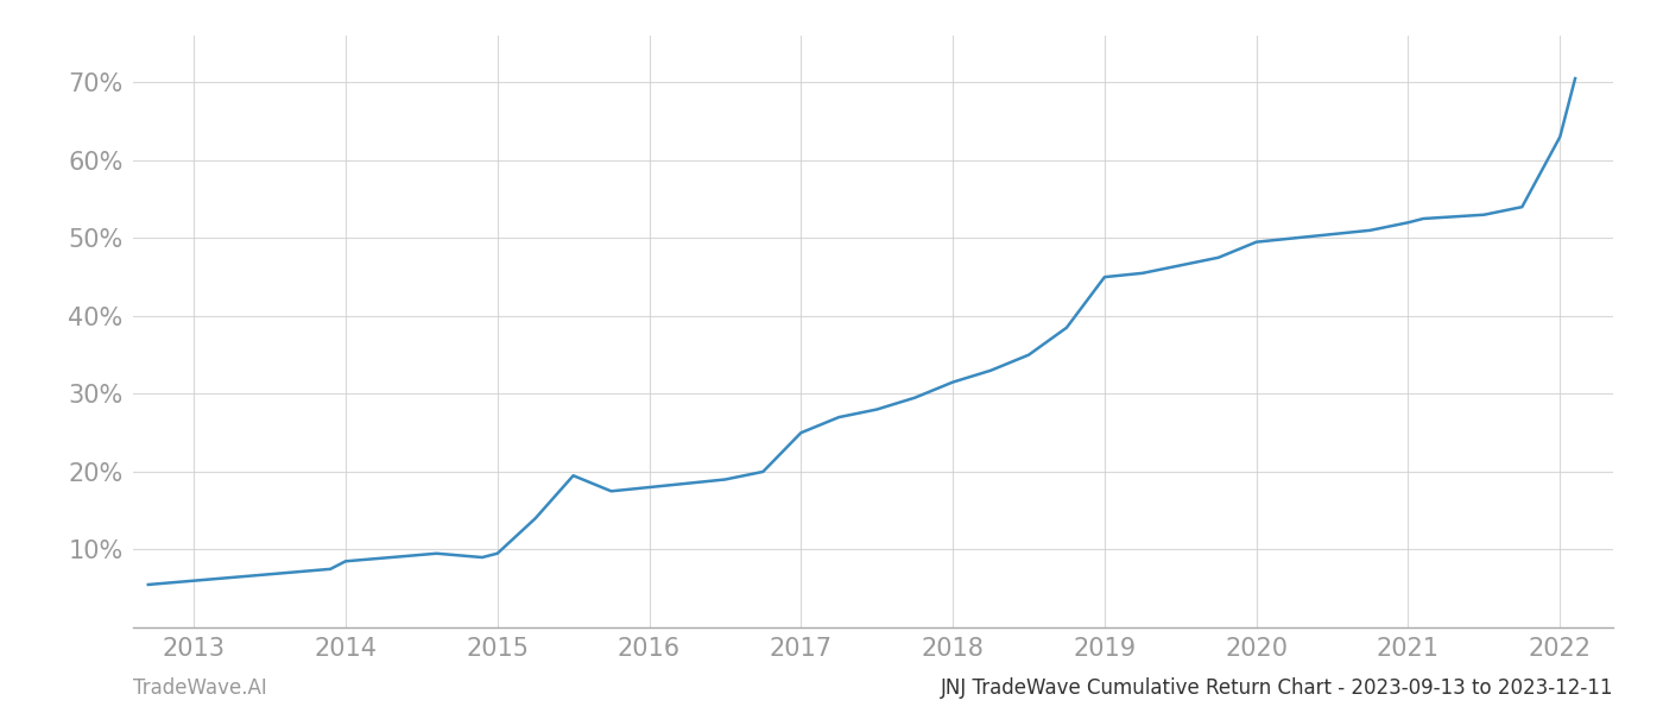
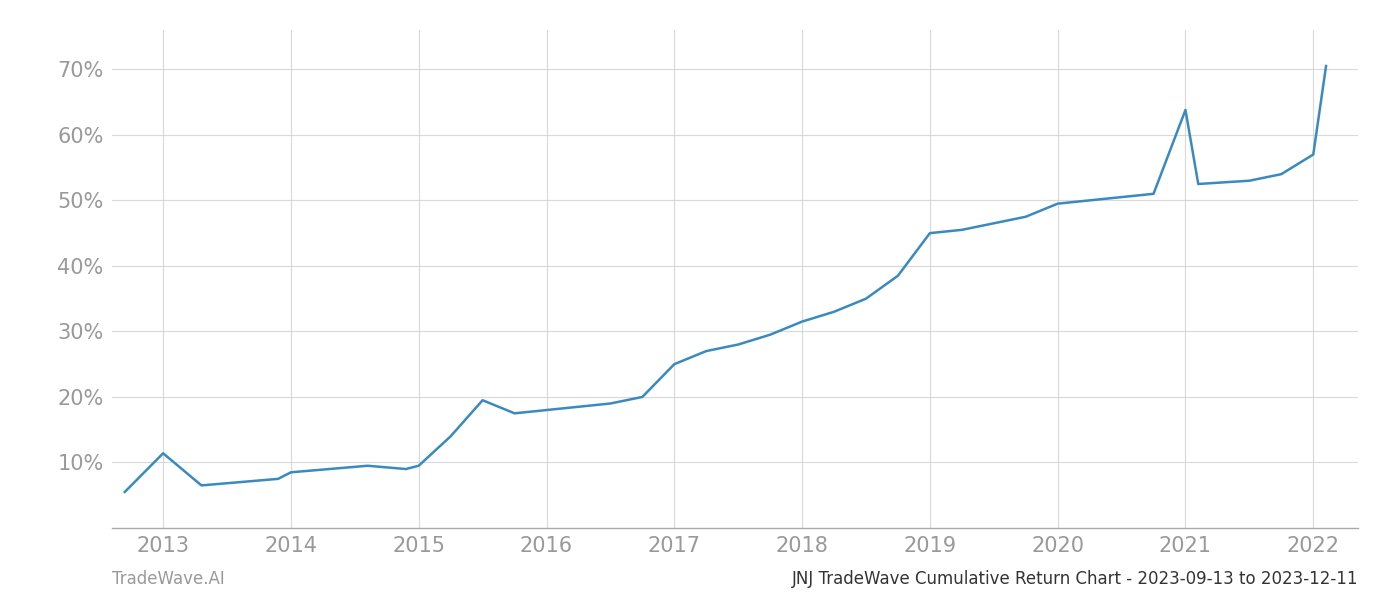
2013: 6.0% -> 11.4%
2021: 52.0% -> 63.8%
2022: 63.0% -> 57.0%
